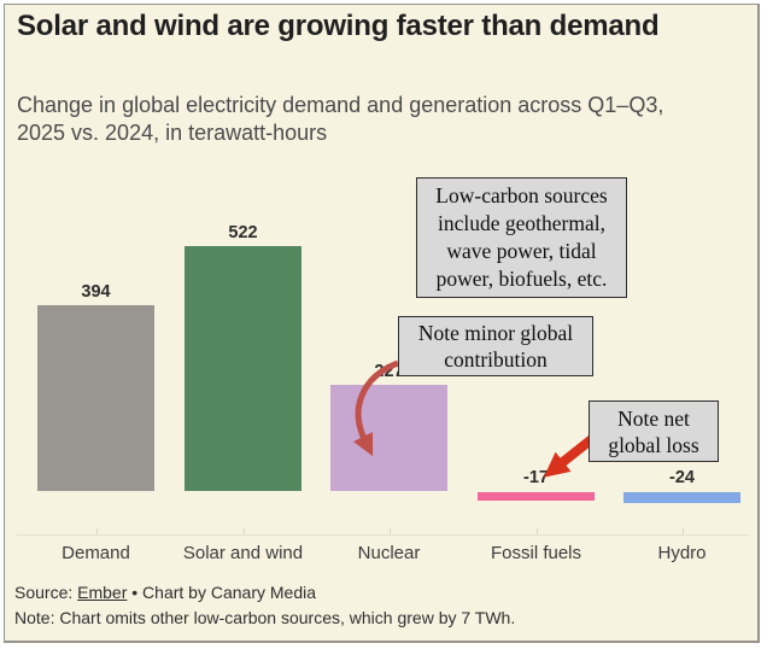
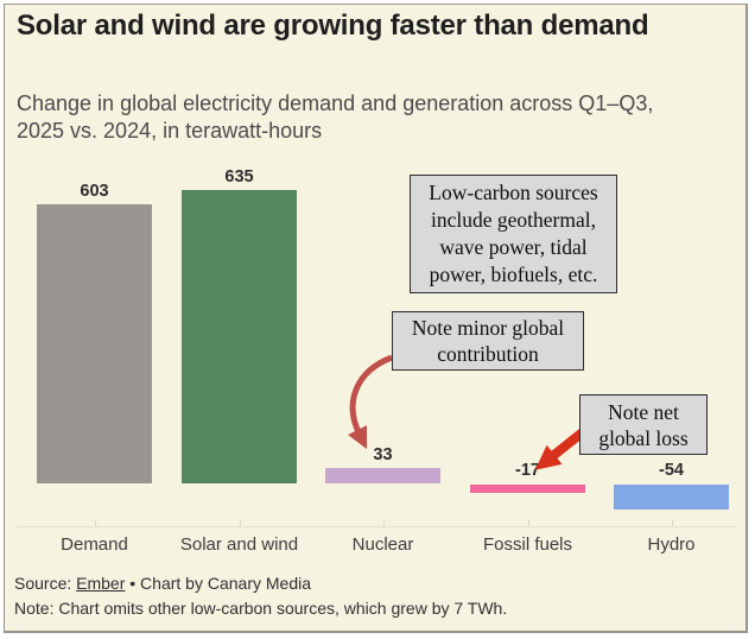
Demand: 394 -> 603
Solar and wind: 522 -> 635
Nuclear: 227 -> 33
Hydro: -24 -> -54
